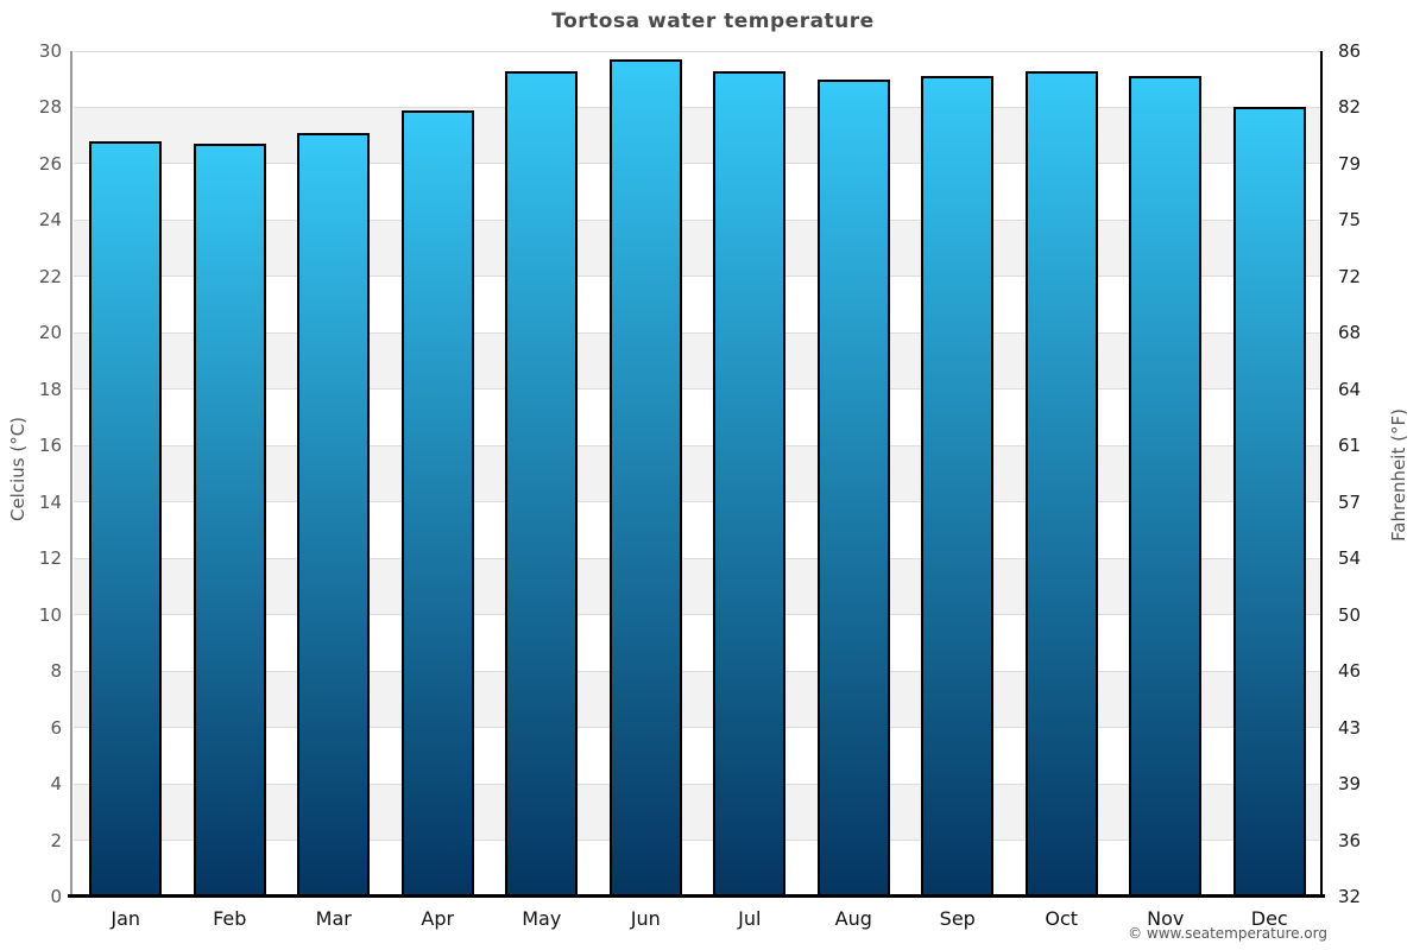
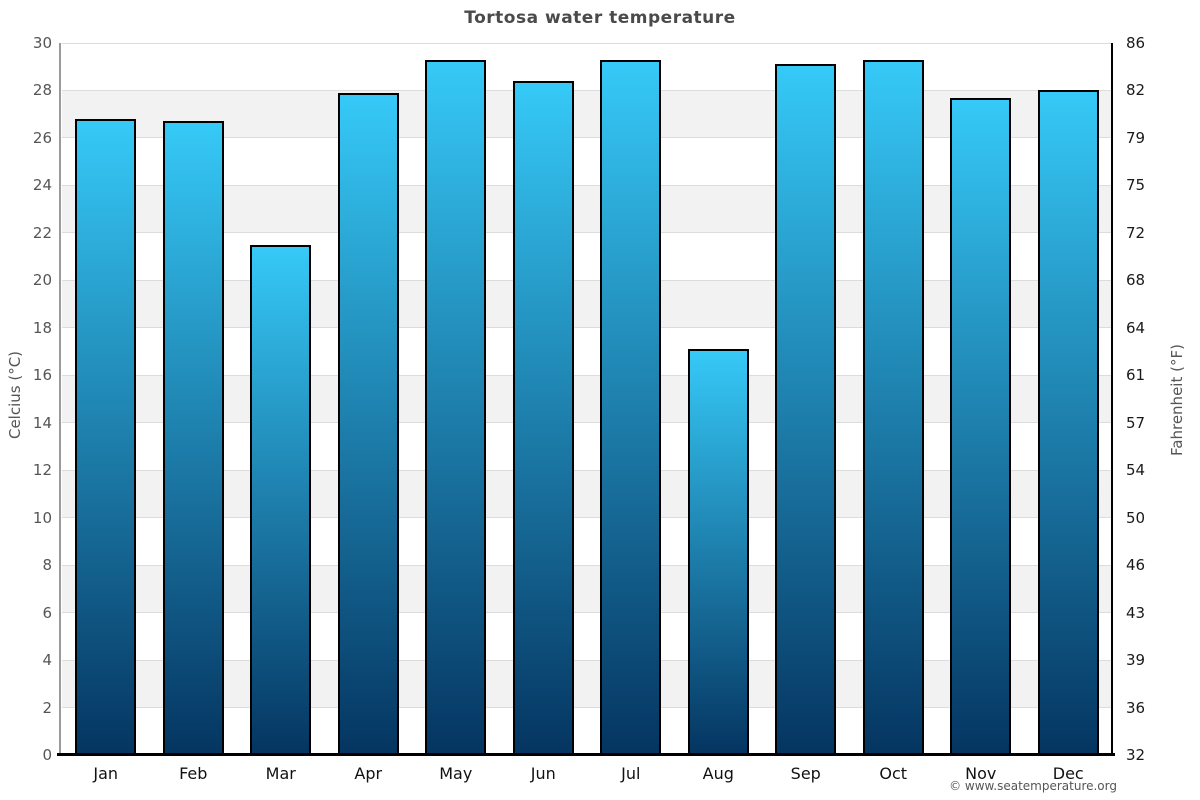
Mar: 27.1 -> 21.5
Jun: 29.7 -> 28.4
Aug: 29.0 -> 17.1
Nov: 29.1 -> 27.7
